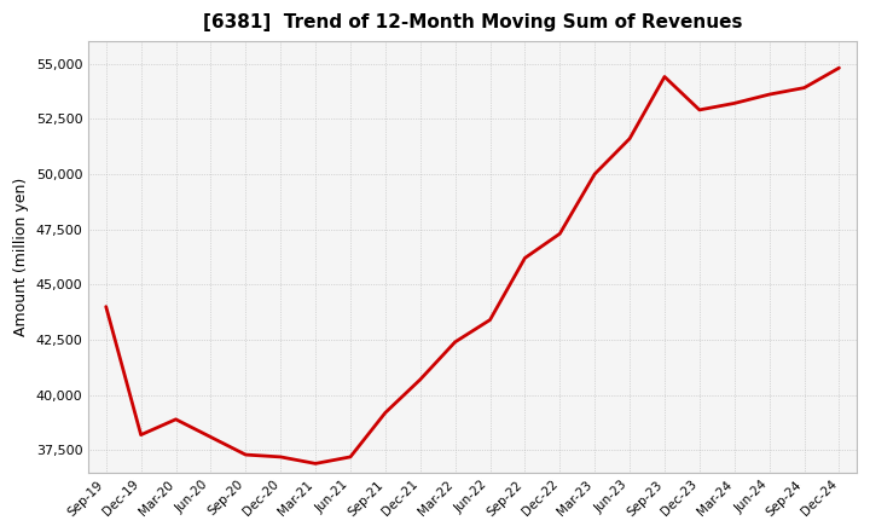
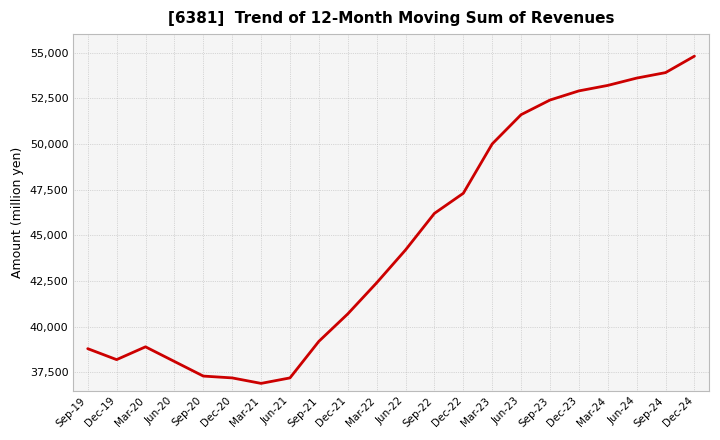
Sep-19: 44,000 -> 38,800
Jun-22: 43,400 -> 44,200
Sep-23: 54,400 -> 52,400
